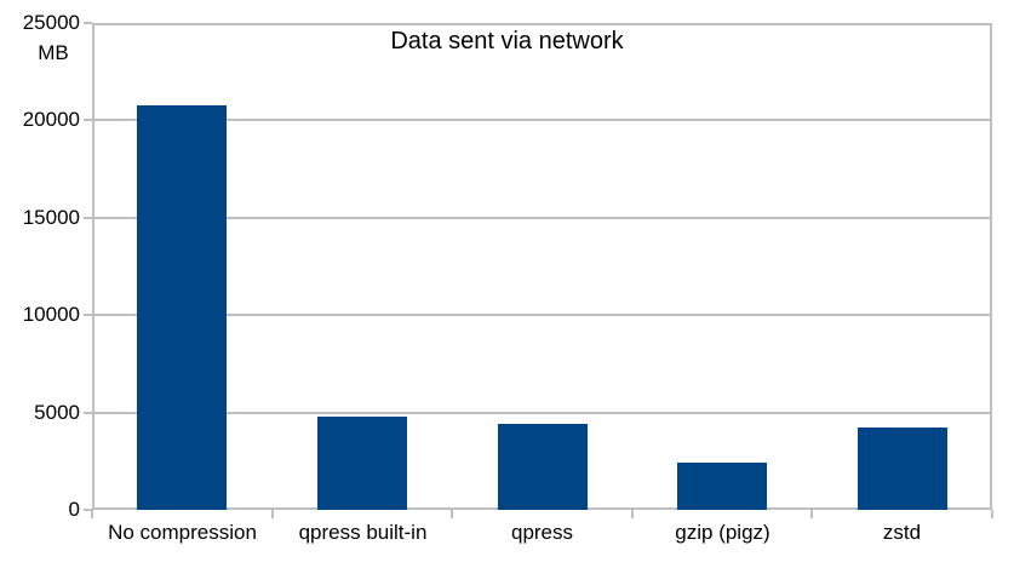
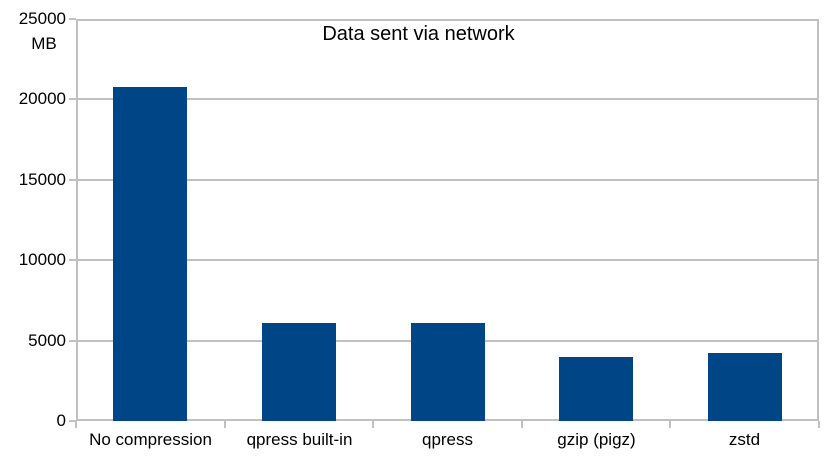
qpress built-in: 4800 -> 6100
qpress: 4400 -> 6100
gzip (pigz): 2400 -> 4000
